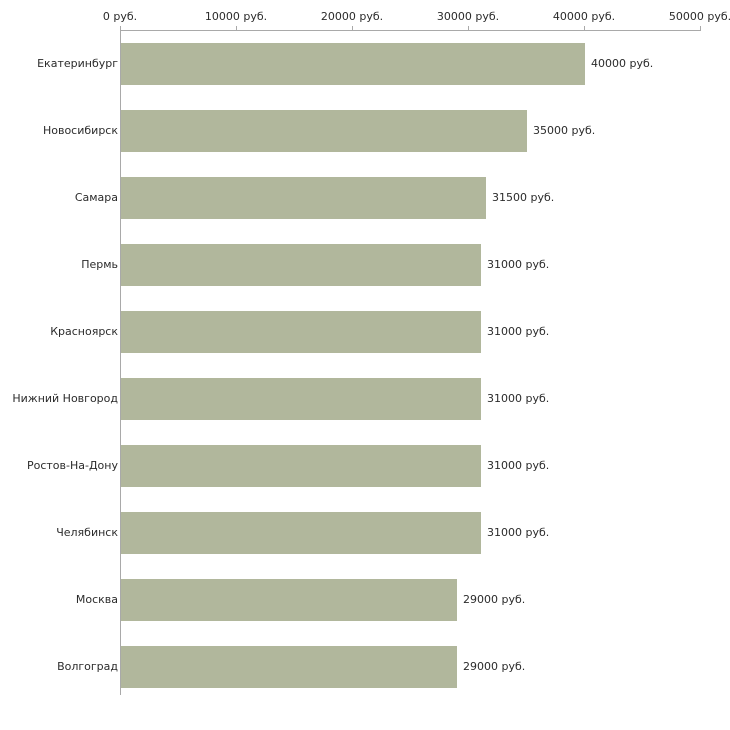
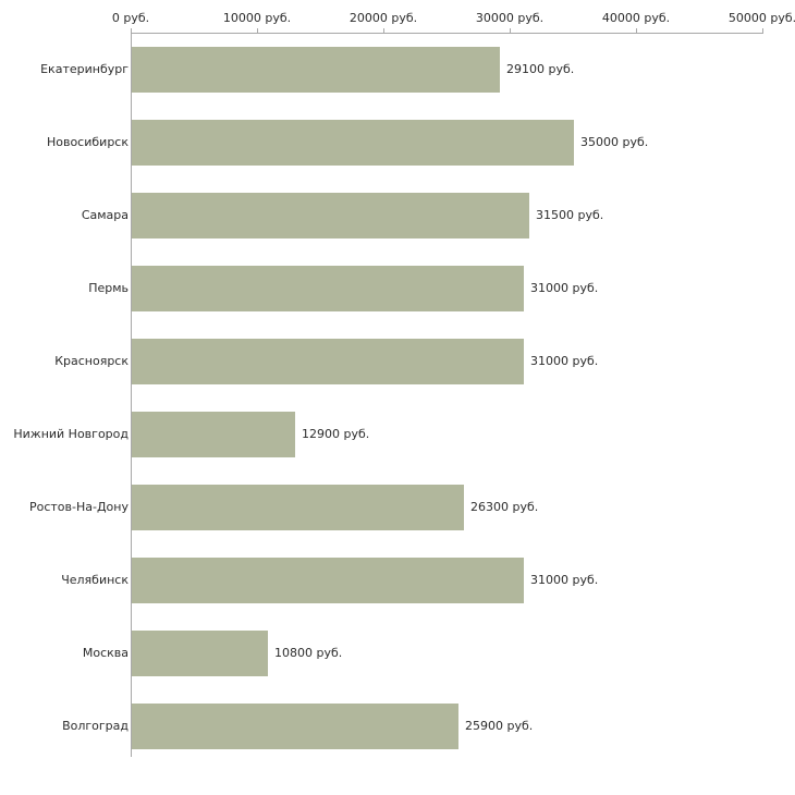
Екатеринбург: 40000 -> 29100
Нижний Новгород: 31000 -> 12900
Ростов-На-Дону: 31000 -> 26300
Москва: 29000 -> 10800
Волгоград: 29000 -> 25900
